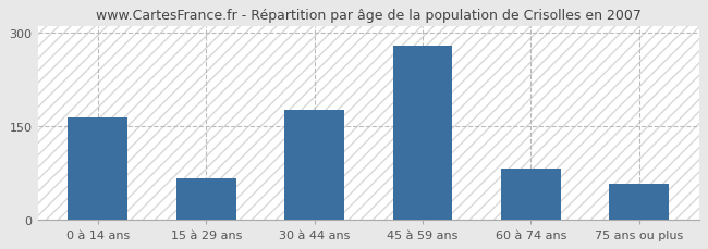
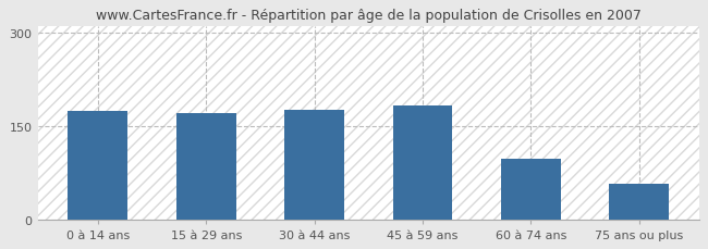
0 à 14 ans: 164 -> 174
15 à 29 ans: 66 -> 171
45 à 59 ans: 280 -> 183
60 à 74 ans: 82 -> 98
